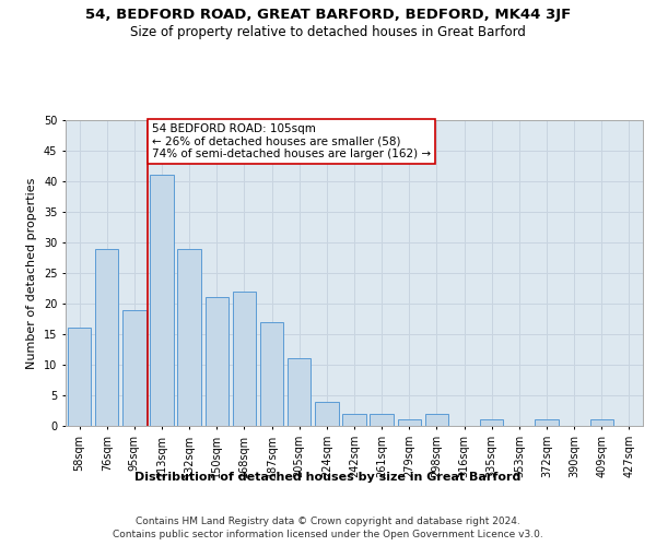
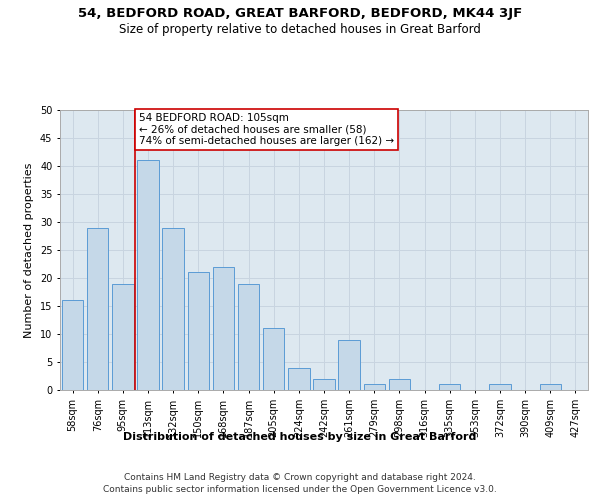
187sqm: 17 -> 19
261sqm: 2 -> 9
